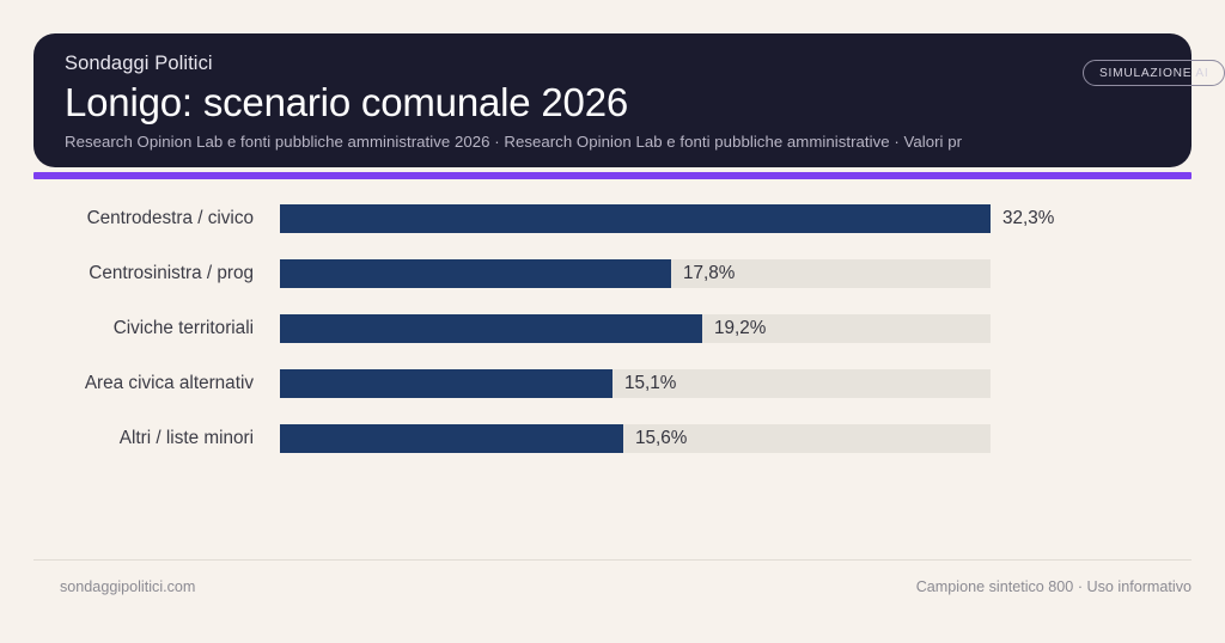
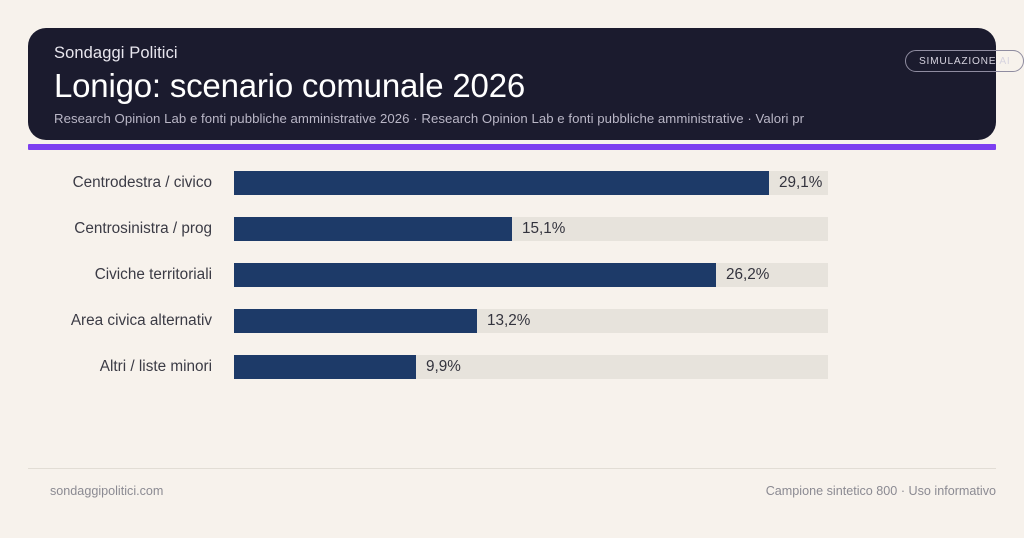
Centrodestra / civico: 32,3% -> 29,1%
Centrosinistra / prog: 17,8% -> 15,1%
Civiche territoriali: 19,2% -> 26,2%
Area civica alternativ: 15,1% -> 13,2%
Altri / liste minori: 15,6% -> 9,9%
